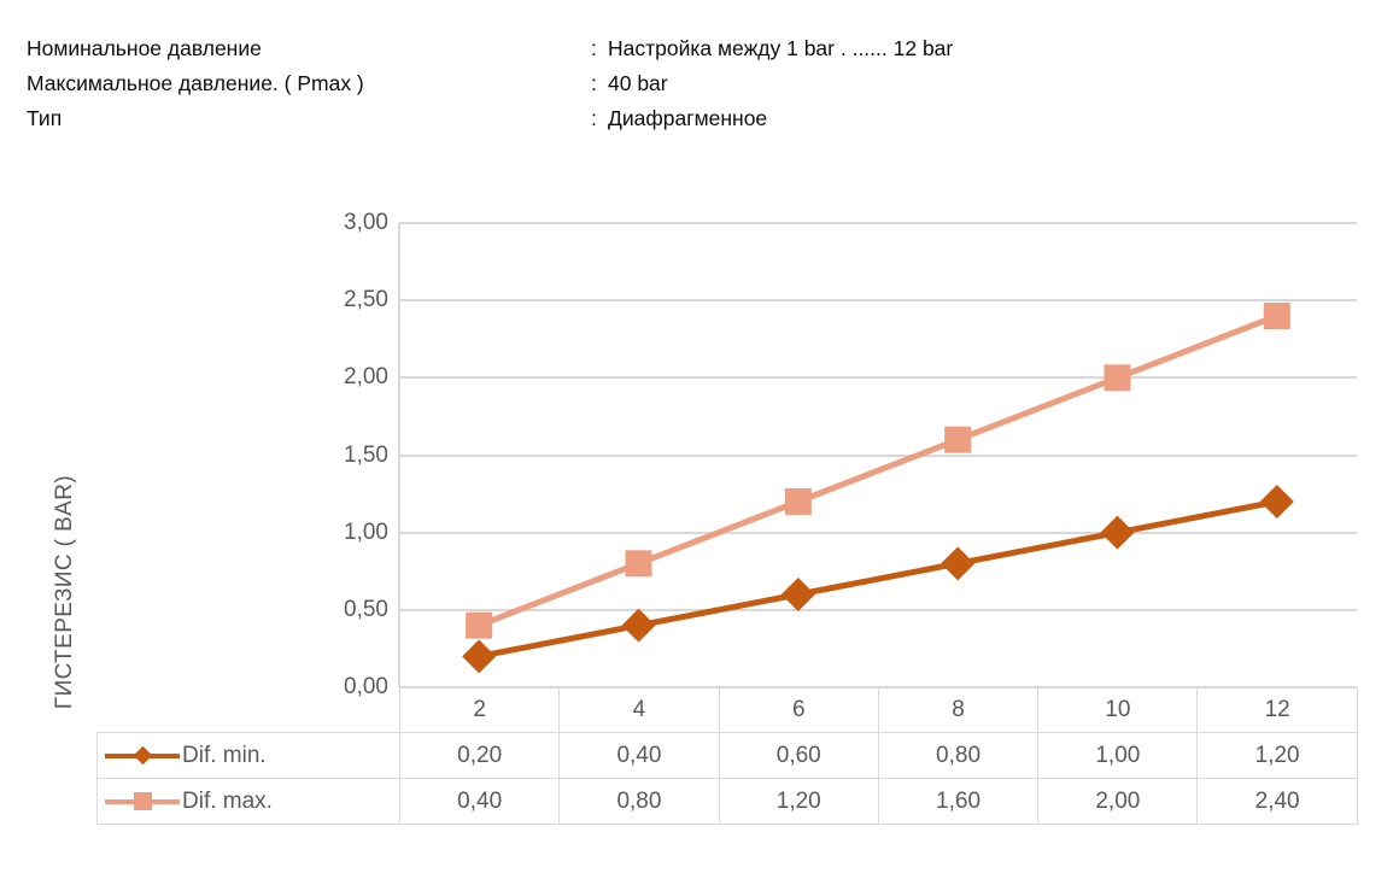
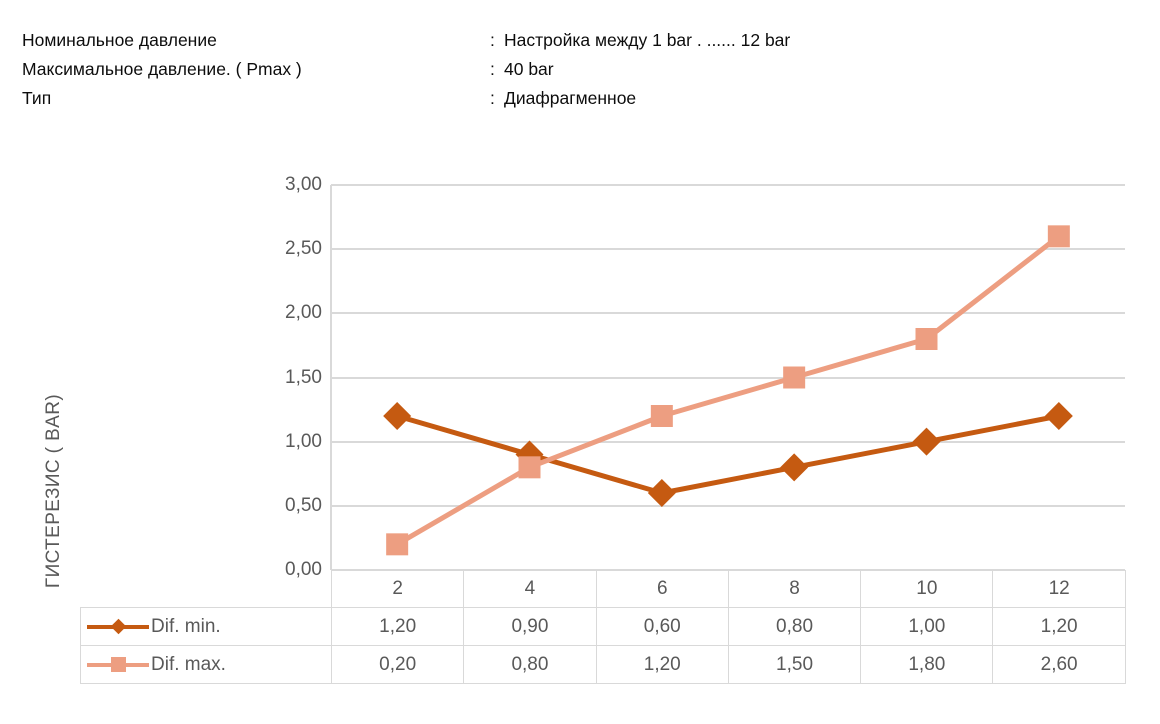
Dif. min./2: 0,20 -> 1,20
Dif. max./2: 0,40 -> 0,20
Dif. min./4: 0,40 -> 0,90
Dif. max./8: 1,60 -> 1,50
Dif. max./10: 2,00 -> 1,80
Dif. max./12: 2,40 -> 2,60
